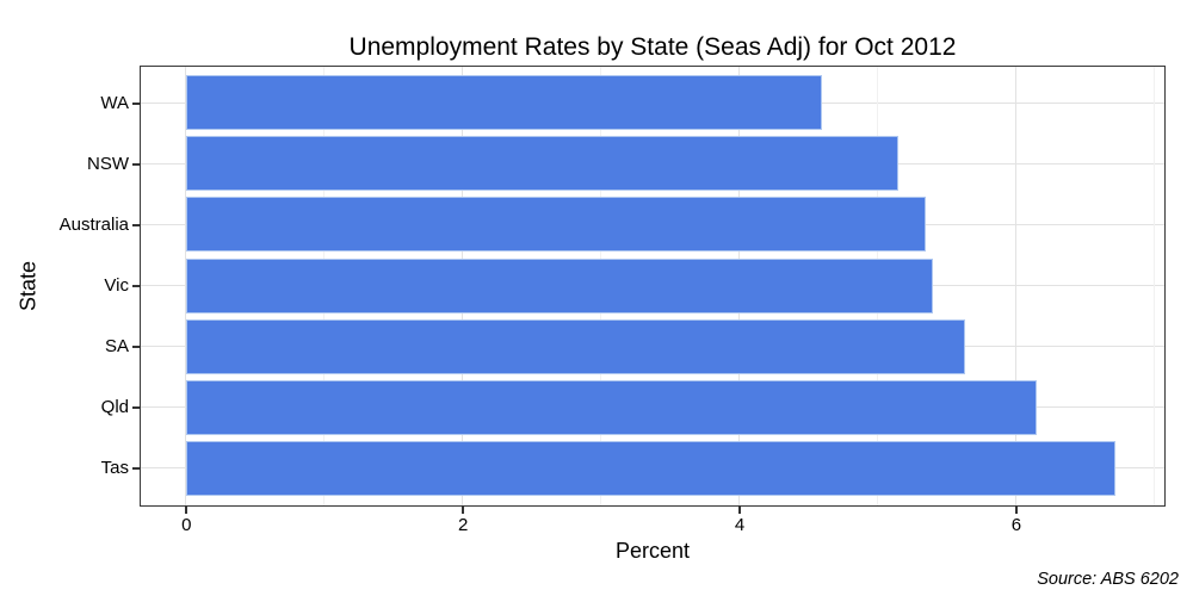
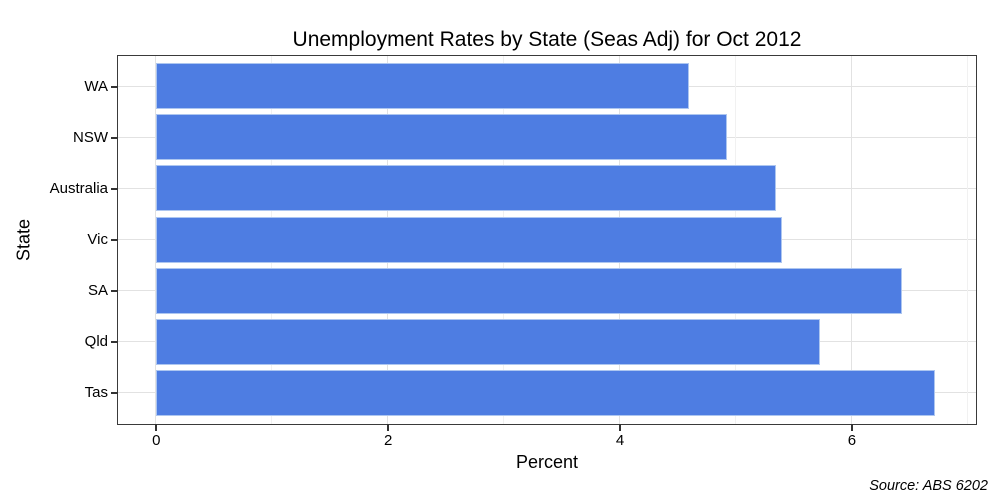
NSW: 5.15 -> 4.93
SA: 5.63 -> 6.44
Qld: 6.15 -> 5.73
